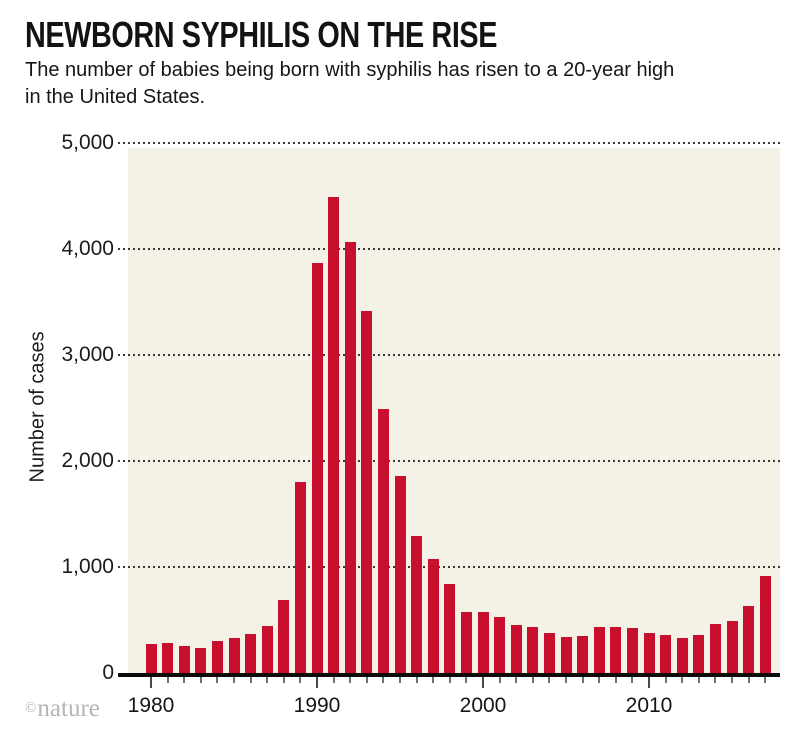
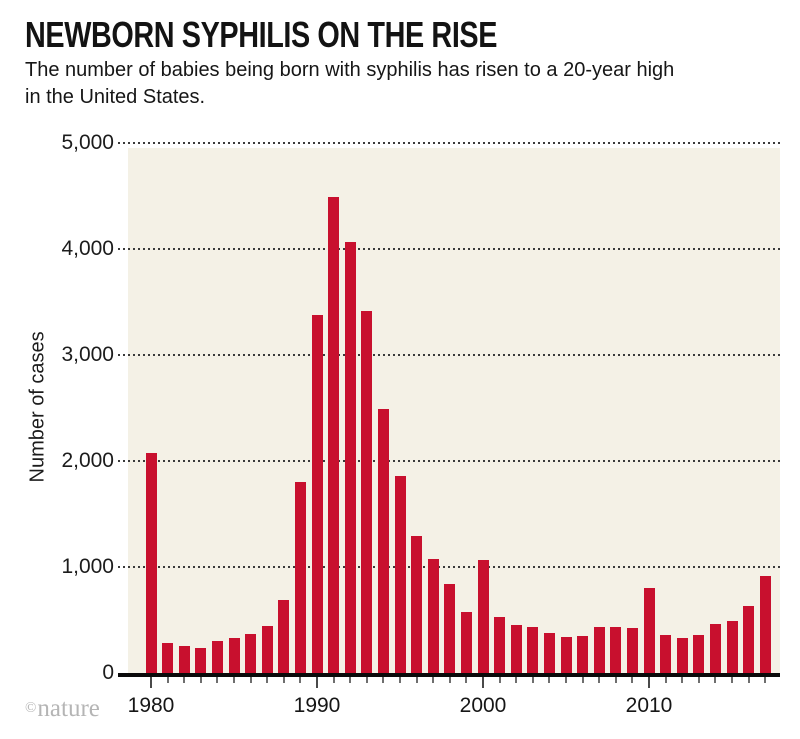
1980: 280 -> 2080
1990: 3860 -> 3380
2000: 580 -> 1070
2010: 380 -> 800
